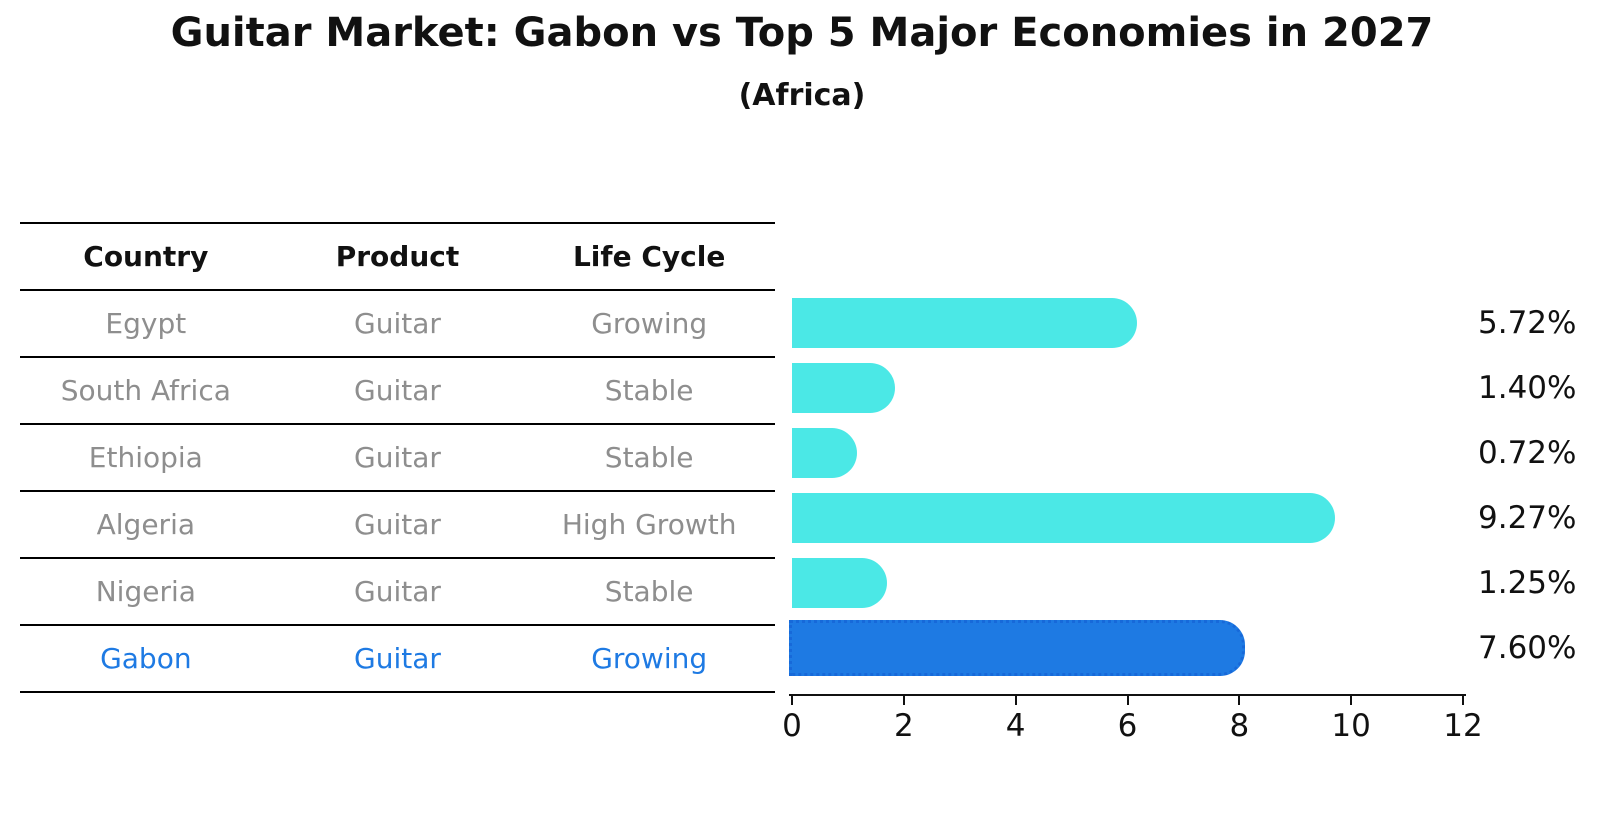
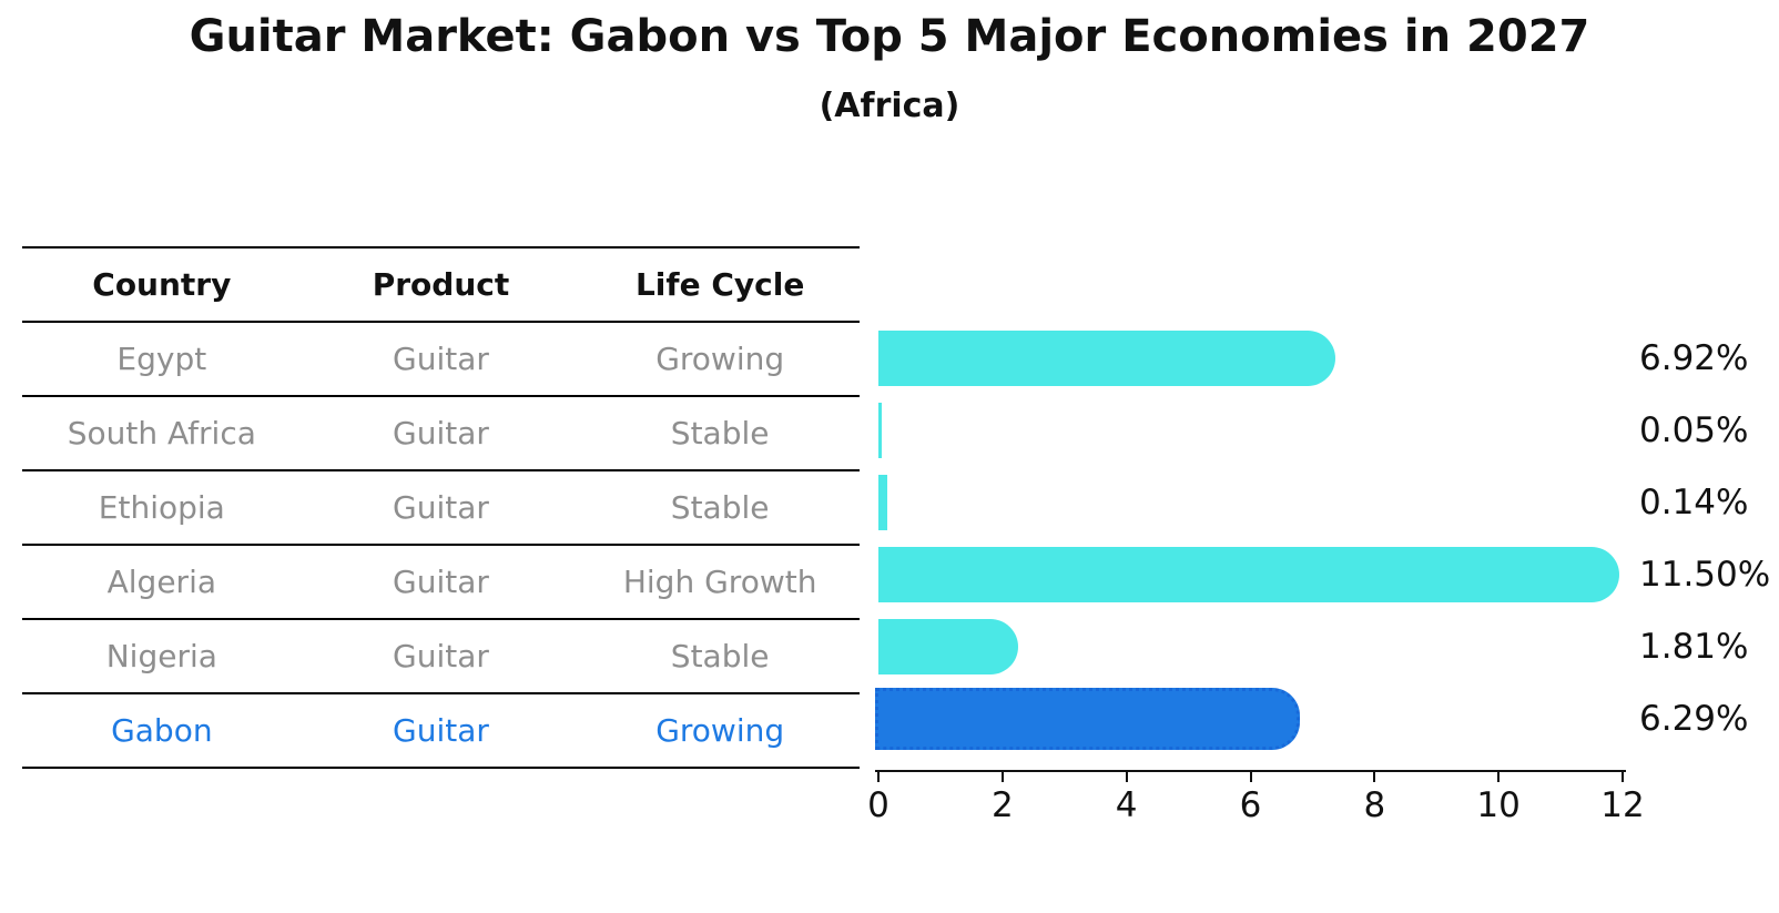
Egypt: 5.72% -> 6.92%
South Africa: 1.40% -> 0.05%
Ethiopia: 0.72% -> 0.14%
Algeria: 9.27% -> 11.50%
Nigeria: 1.25% -> 1.81%
Gabon: 7.60% -> 6.29%
